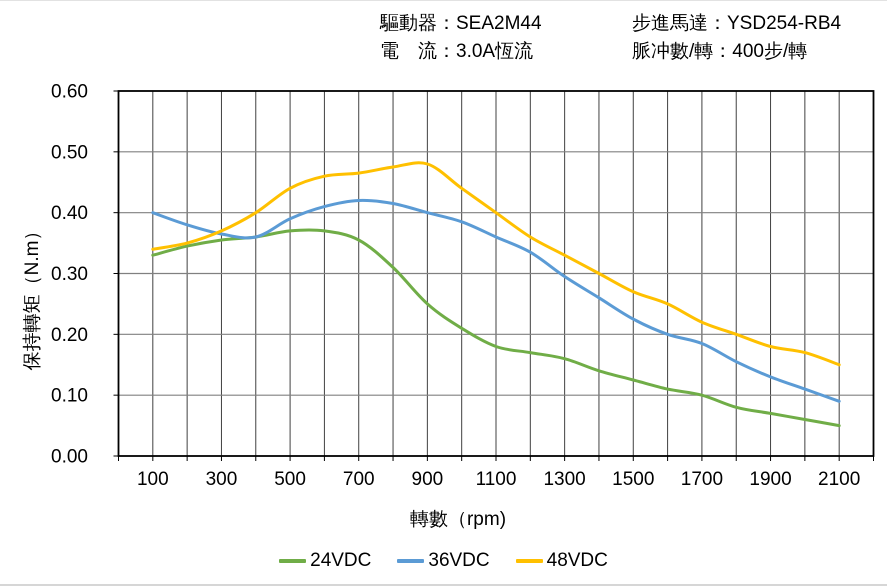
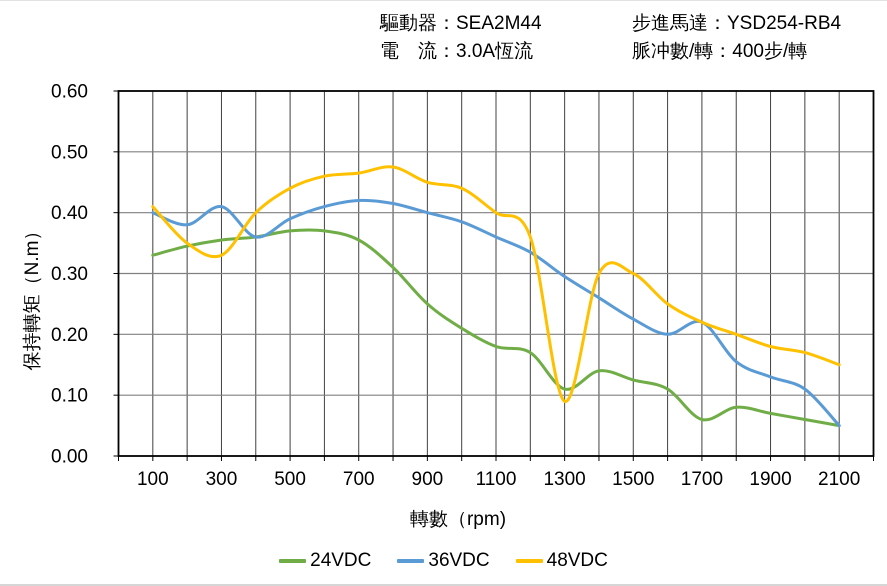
48VDC/100: 0.34 -> 0.41
36VDC/300: 0.36 -> 0.41
48VDC/300: 0.37 -> 0.33
48VDC/900: 0.48 -> 0.45
24VDC/1300: 0.16 -> 0.11
48VDC/1300: 0.33 -> 0.09
48VDC/1500: 0.27 -> 0.30
24VDC/1700: 0.10 -> 0.06
36VDC/1700: 0.18 -> 0.22
36VDC/2100: 0.09 -> 0.05
